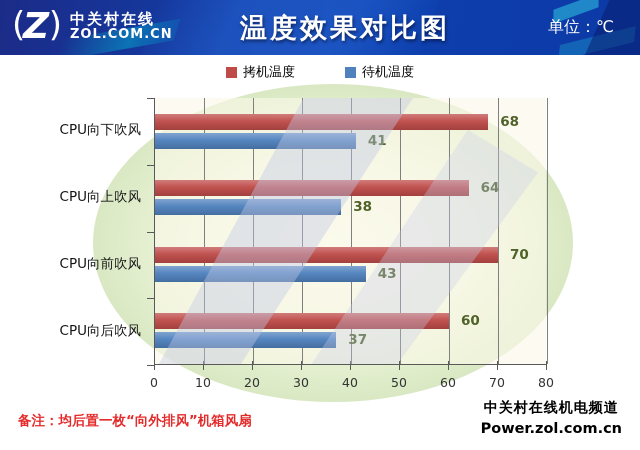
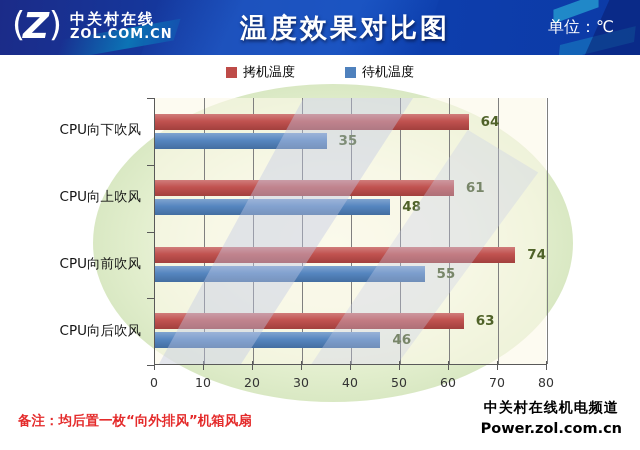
拷机温度/CPU向下吹风: 68 -> 64
待机温度/CPU向下吹风: 41 -> 35
拷机温度/CPU向上吹风: 64 -> 61
待机温度/CPU向上吹风: 38 -> 48
拷机温度/CPU向前吹风: 70 -> 74
待机温度/CPU向前吹风: 43 -> 55
拷机温度/CPU向后吹风: 60 -> 63
待机温度/CPU向后吹风: 37 -> 46
